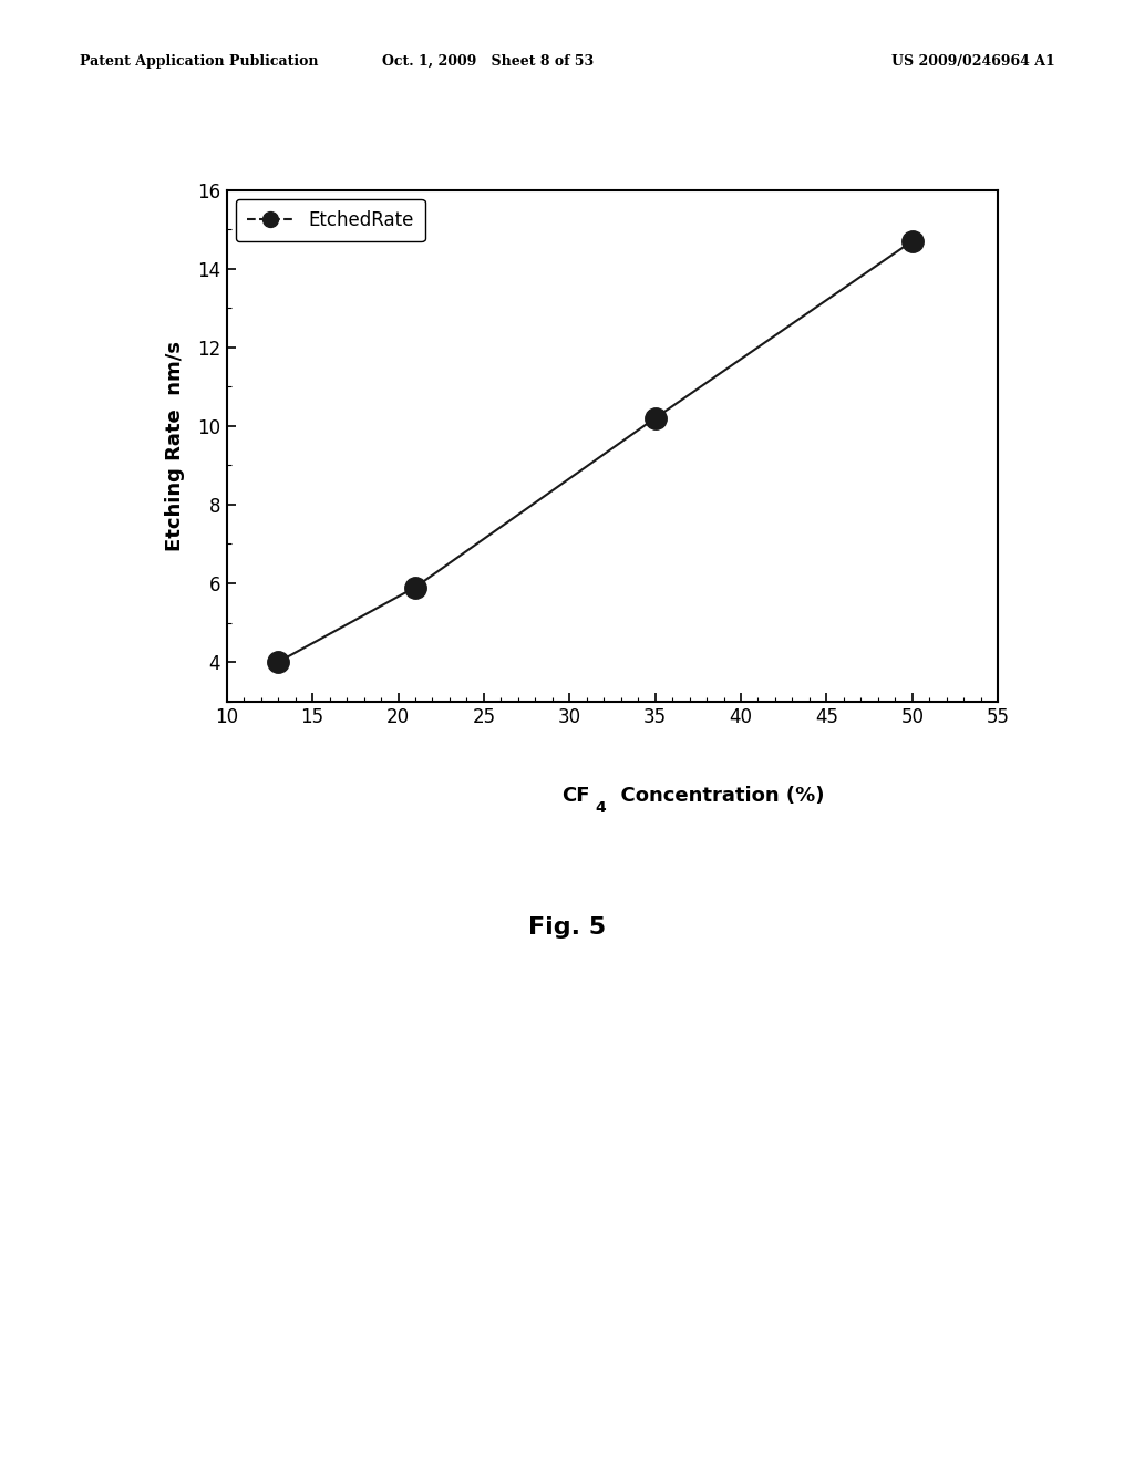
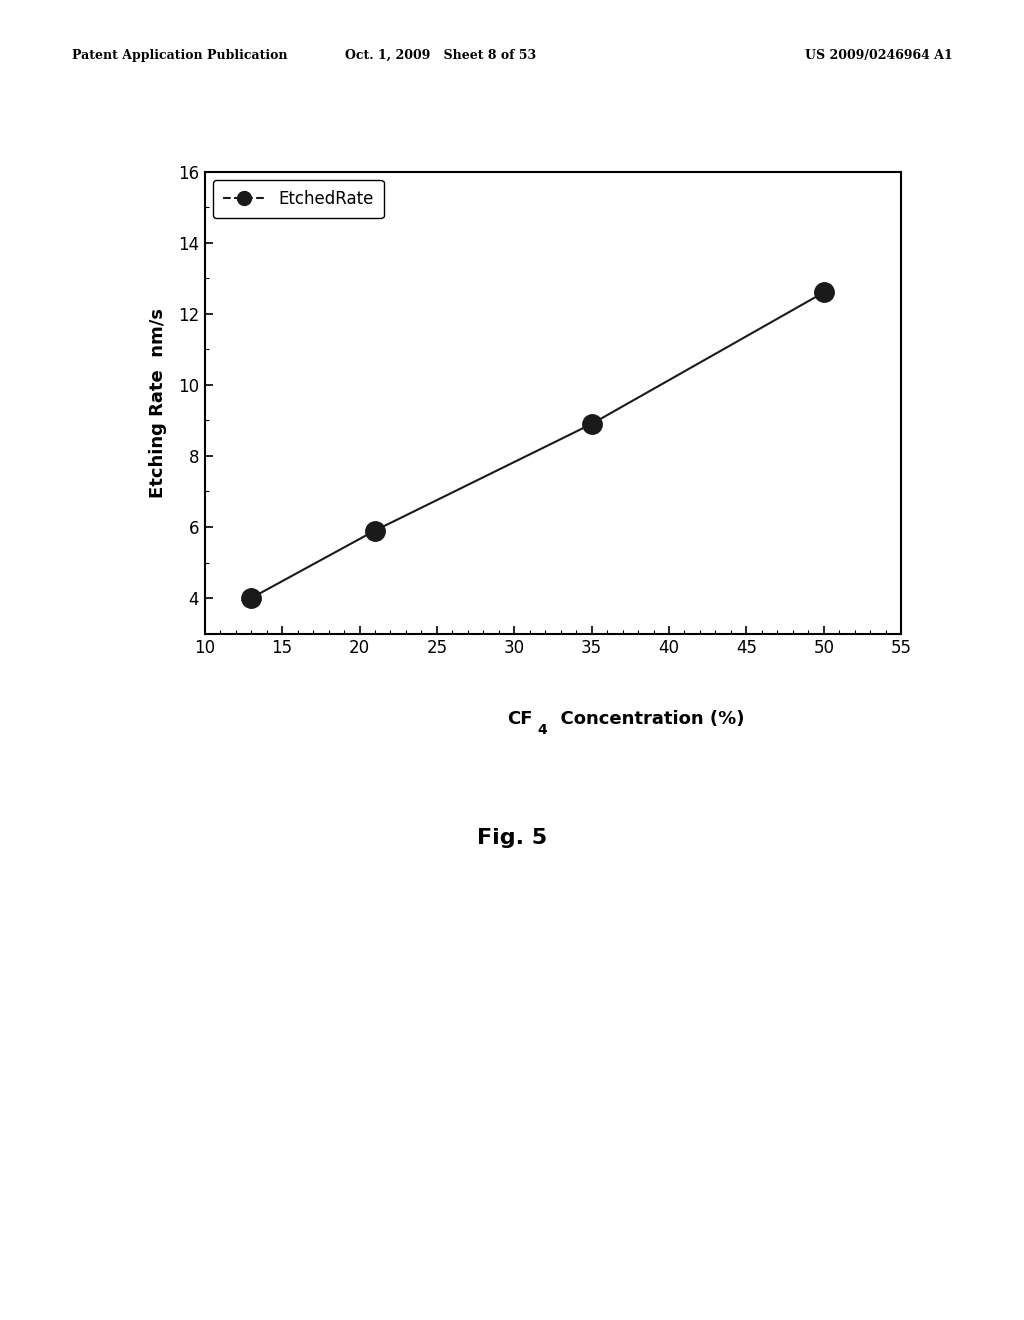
35: 10.2 -> 8.9
50: 14.7 -> 12.6
